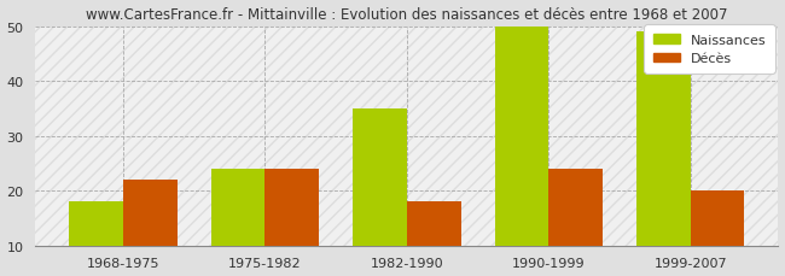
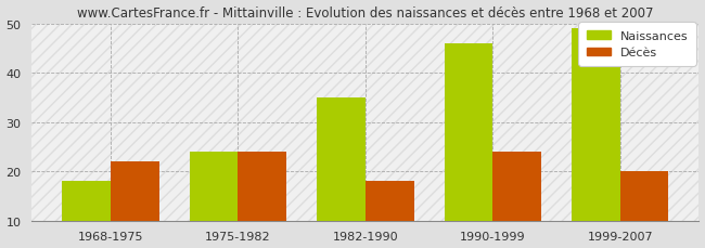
Naissances/1990-1999: 50 -> 46
